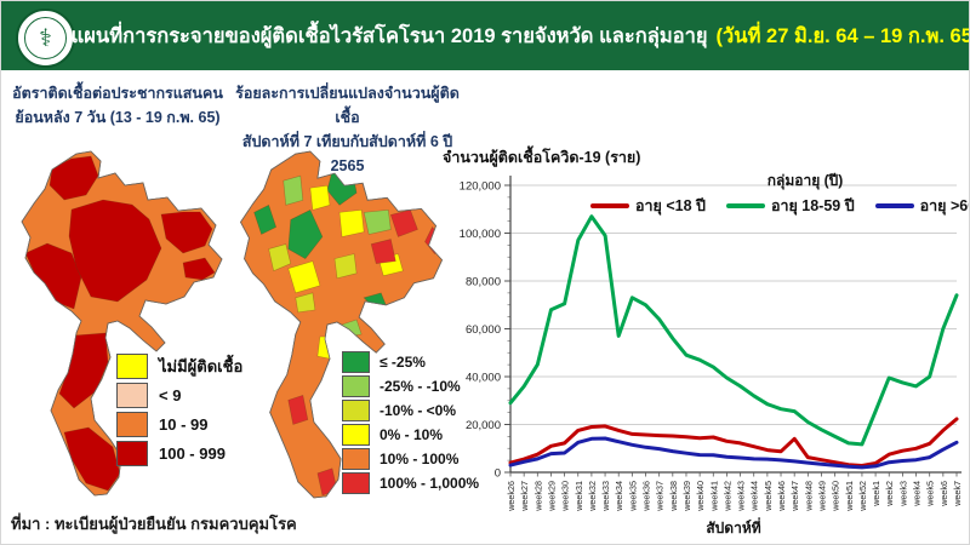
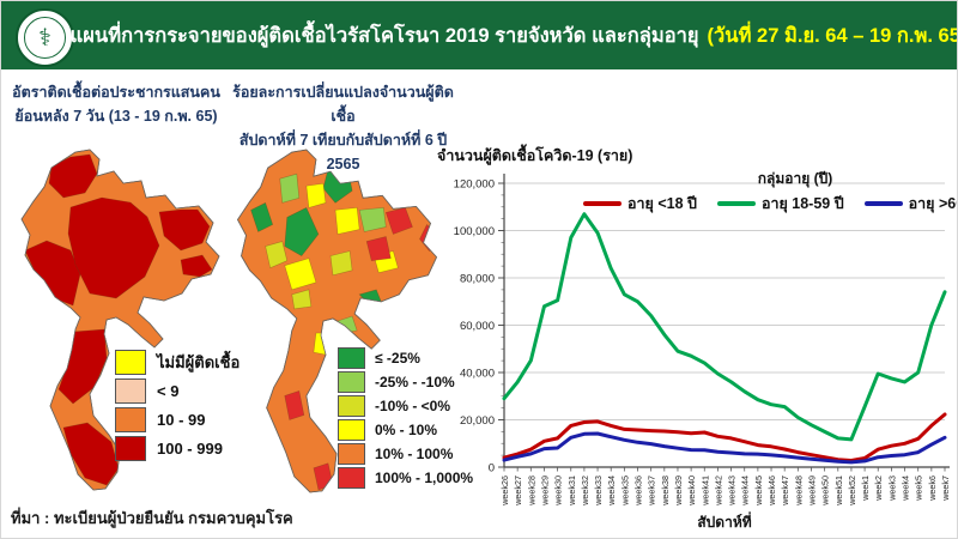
อายุ 18-59 ปี/week34: 57000 -> 84000
อายุ <18 ปี/week47: 14000 -> 8000
